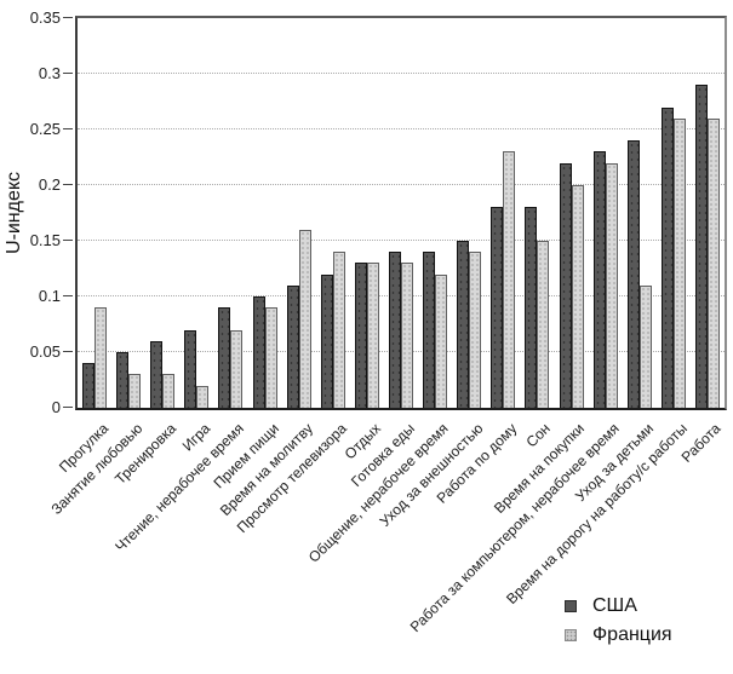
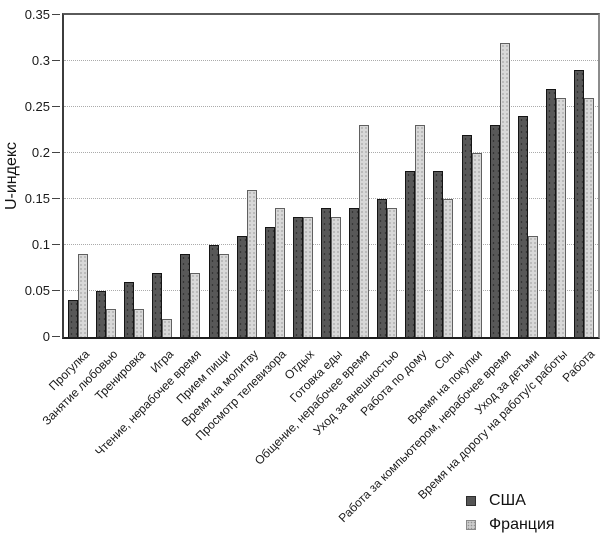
Франция/Общение, нерабочее время: 0.12 -> 0.23
Франция/Работа за компьютером, нерабочее время: 0.22 -> 0.32
